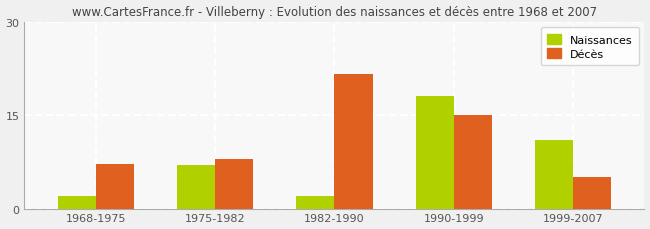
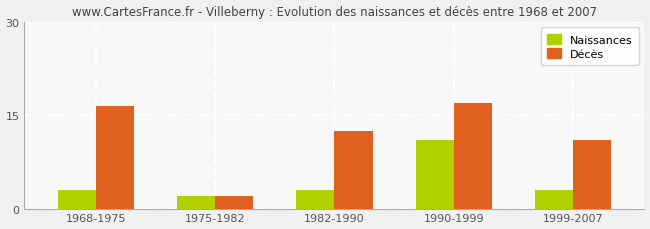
Naissances/1968-1975: 2 -> 3
Décès/1968-1975: 7.2 -> 16.5
Naissances/1975-1982: 7 -> 2
Décès/1975-1982: 8.0 -> 2.0
Naissances/1982-1990: 2 -> 3
Décès/1982-1990: 21.6 -> 12.5
Naissances/1990-1999: 18 -> 11
Décès/1990-1999: 15.0 -> 17.0
Naissances/1999-2007: 11 -> 3
Décès/1999-2007: 5.0 -> 11.0
